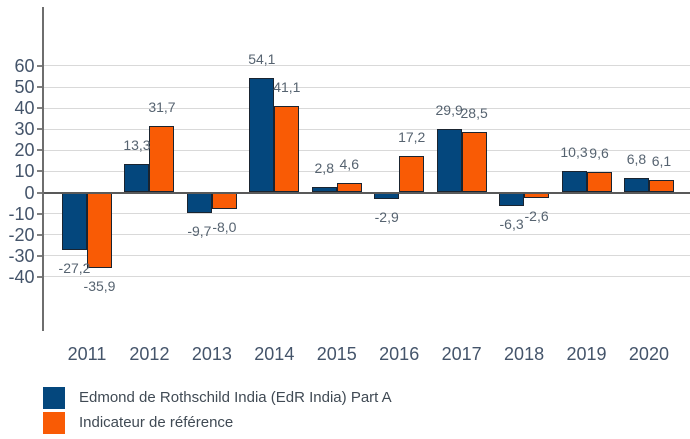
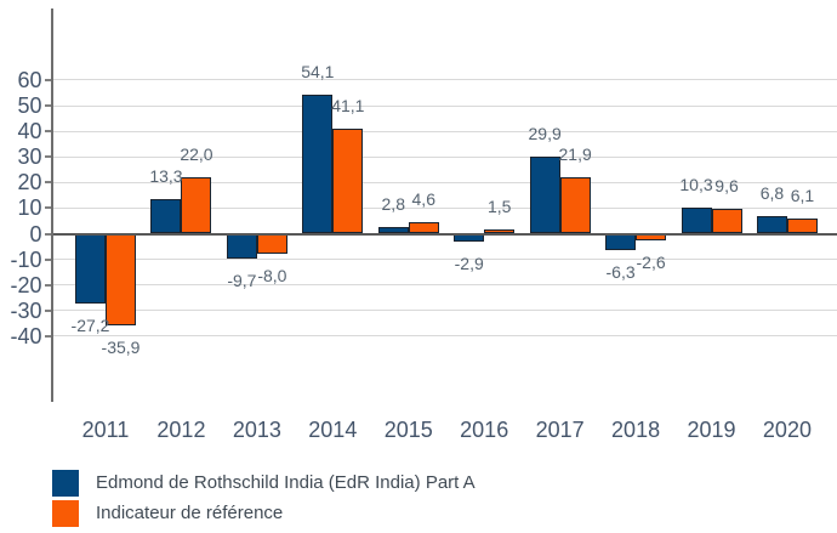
Indicateur de référence/2012: 31,7 -> 22,0
Indicateur de référence/2016: 17,2 -> 1,5
Indicateur de référence/2017: 28,5 -> 21,9
